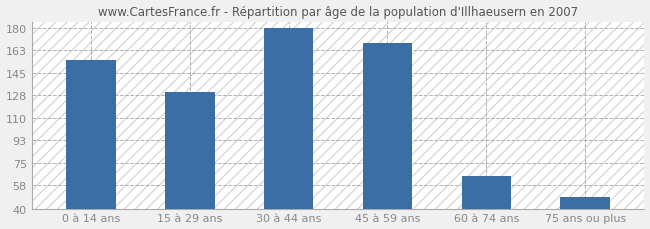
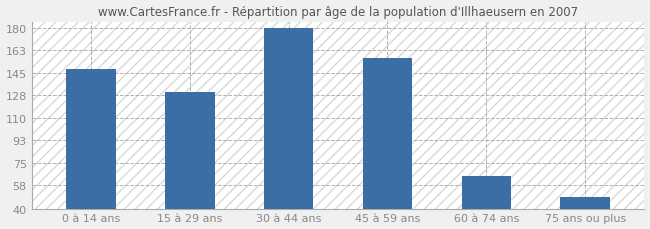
0 à 14 ans: 155 -> 148
45 à 59 ans: 168 -> 157
